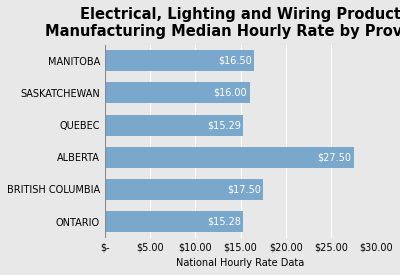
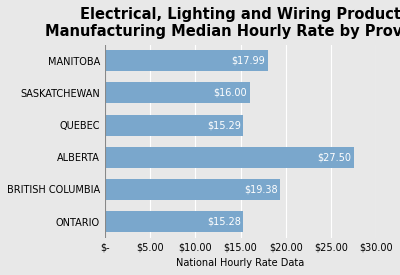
MANITOBA: $16.50 -> $17.99
BRITISH COLUMBIA: $17.50 -> $19.38
